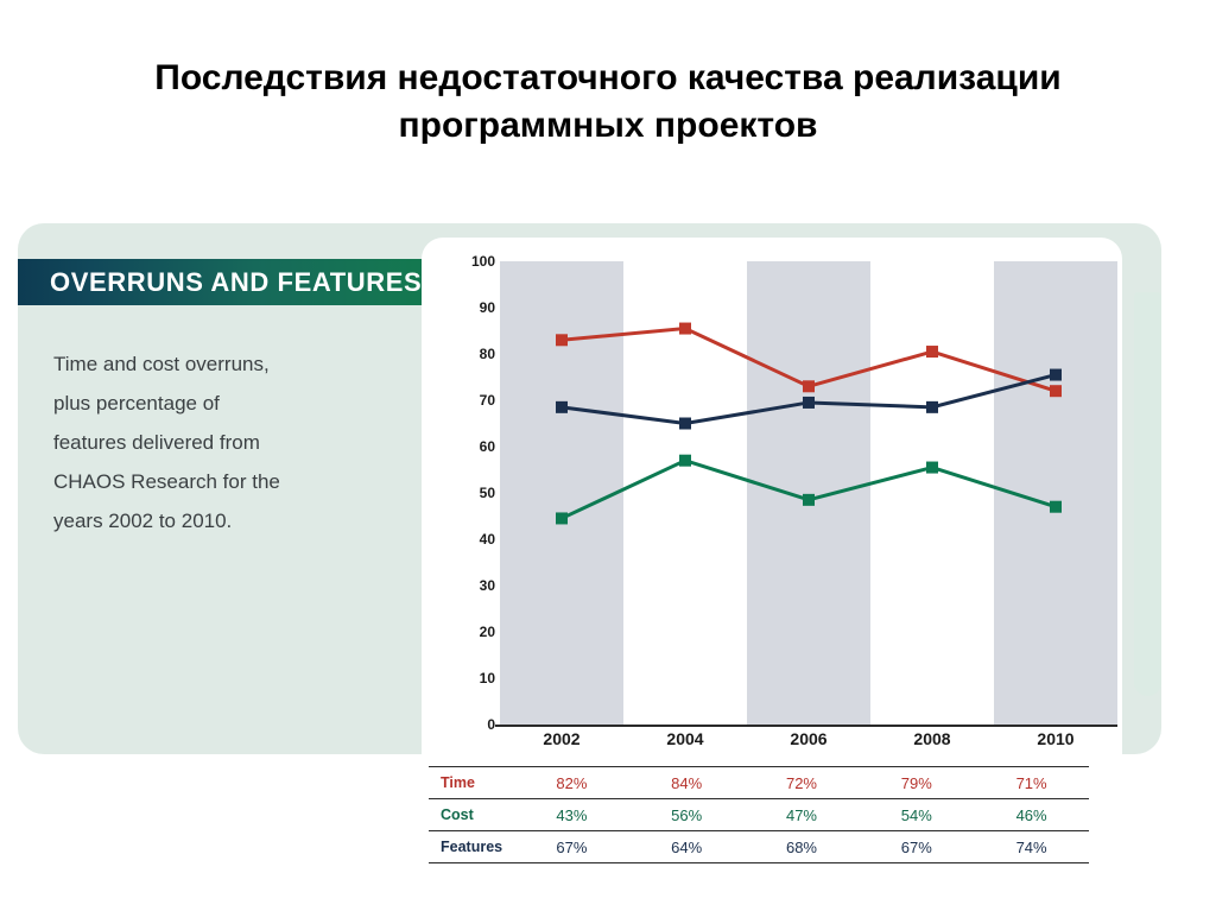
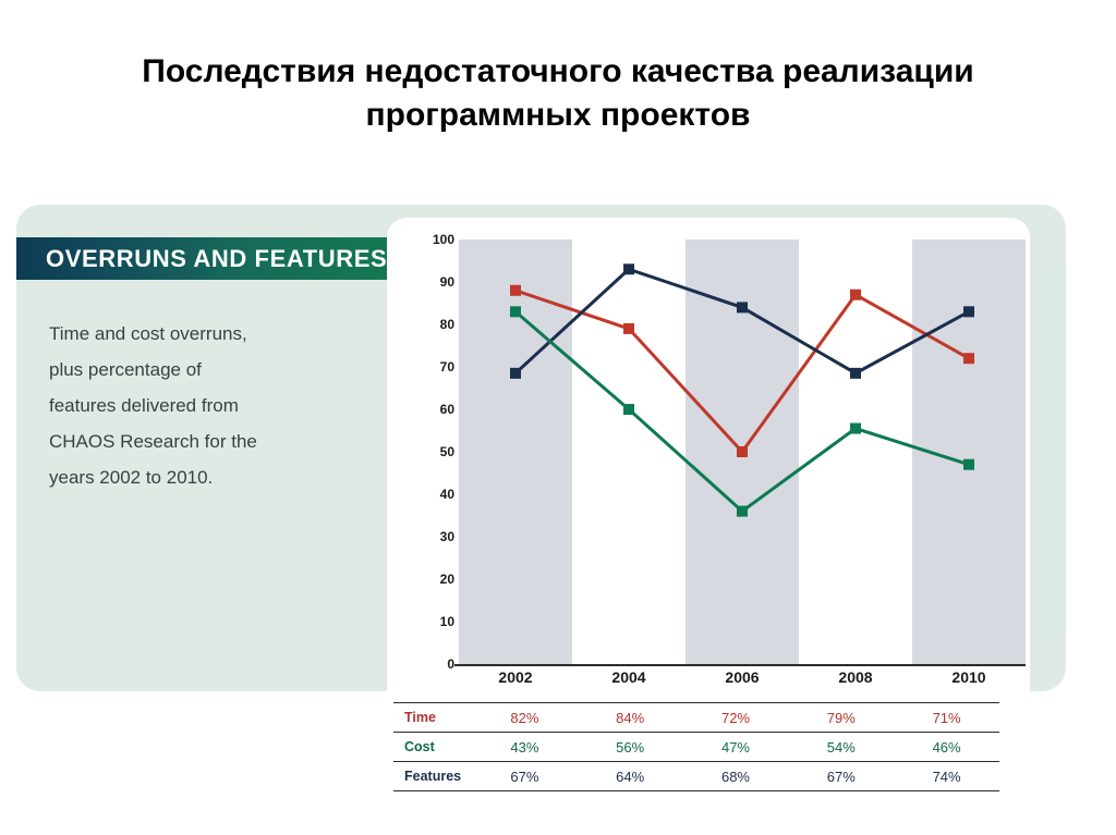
Time/2002: 83 -> 88
Features/2002: 44 -> 83
Time/2004: 86 -> 79
Cost/2004: 65 -> 93
Features/2004: 57 -> 60
Time/2006: 73 -> 50
Cost/2006: 70 -> 84
Features/2006: 48 -> 36
Time/2008: 80 -> 87
Cost/2010: 76 -> 83
